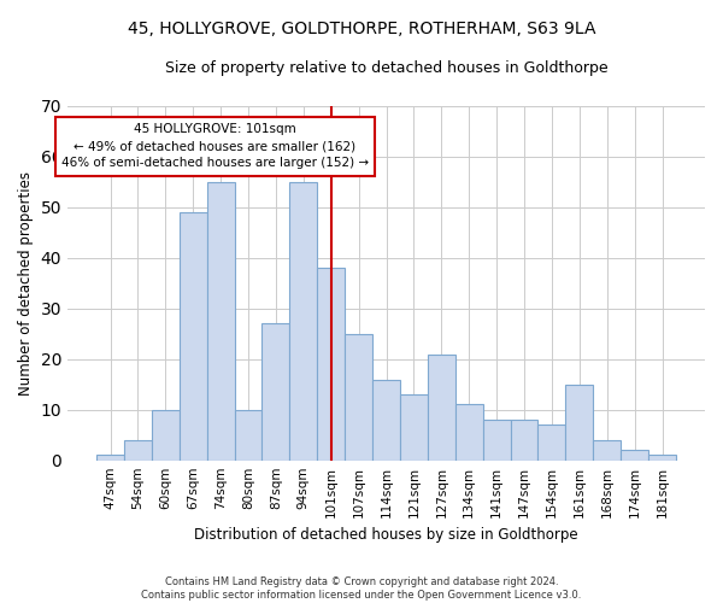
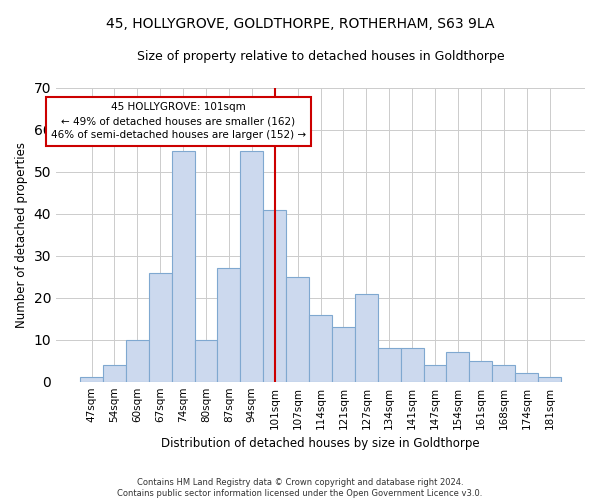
67sqm: 49 -> 26
101sqm: 38 -> 41
134sqm: 11 -> 8
147sqm: 8 -> 4
161sqm: 15 -> 5
